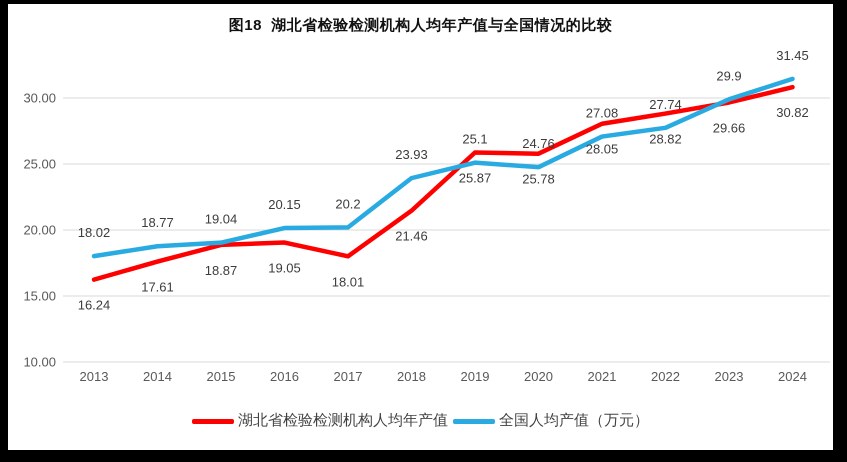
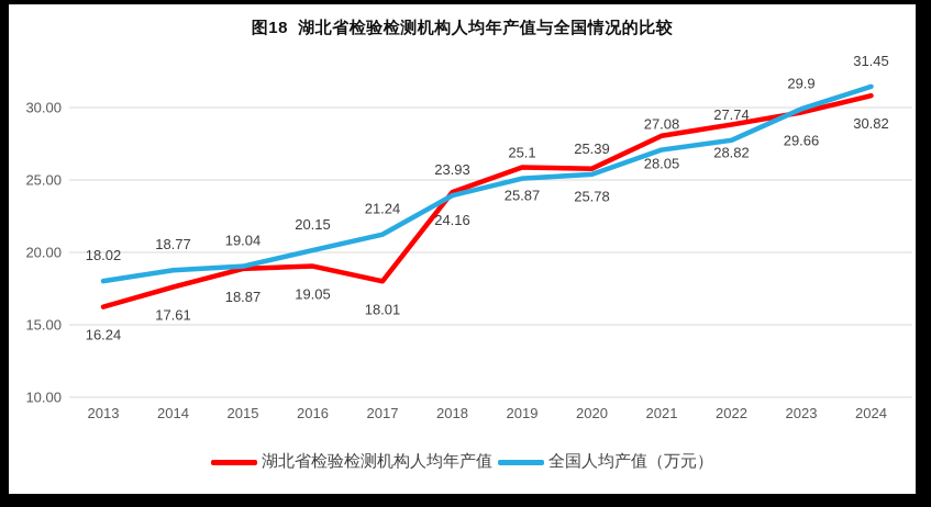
全国人均产值（万元）/2017: 20.2 -> 21.24
湖北省检验检测机构人均年产值/2018: 21.46 -> 24.16
全国人均产值（万元）/2020: 24.76 -> 25.39
